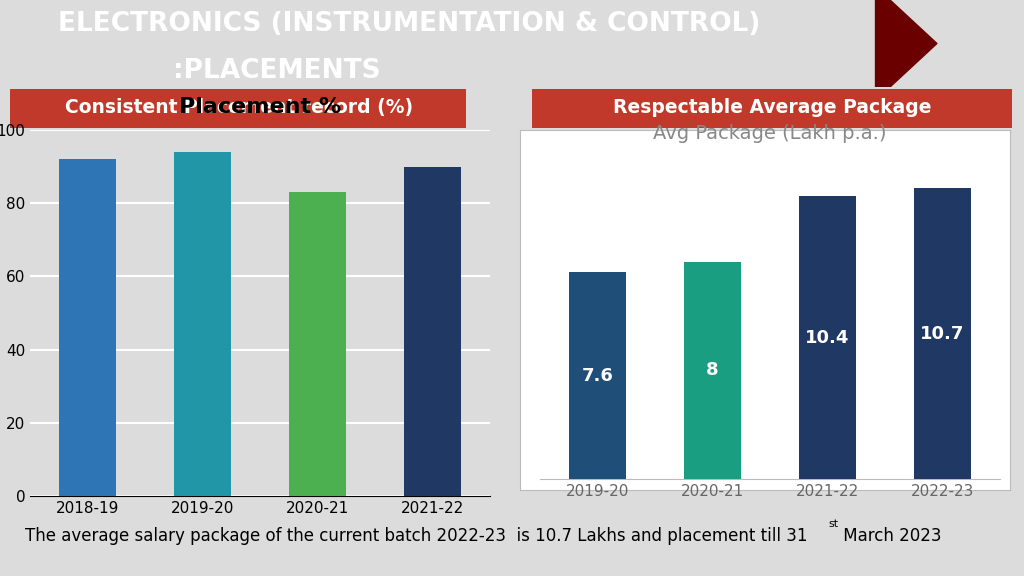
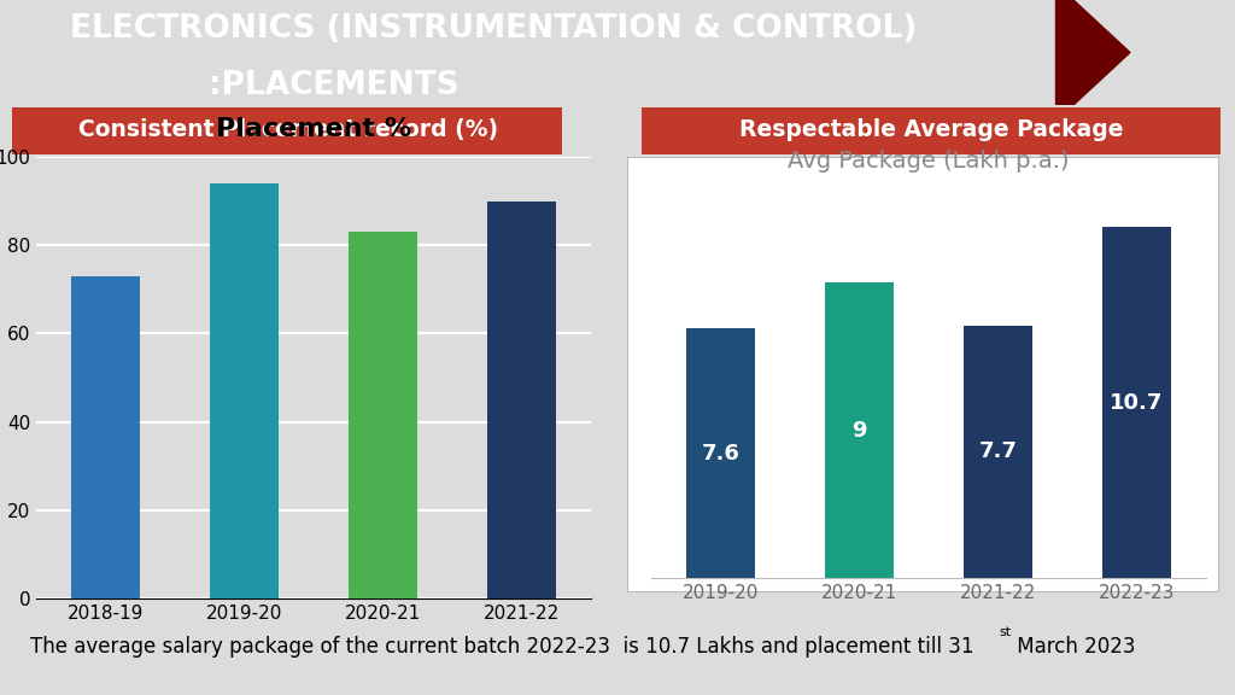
2018-19: 92 -> 73
Avg Package (Lakh p.a.)/2020-21: 8 -> 9
Avg Package (Lakh p.a.)/2021-22: 10.4 -> 7.7
